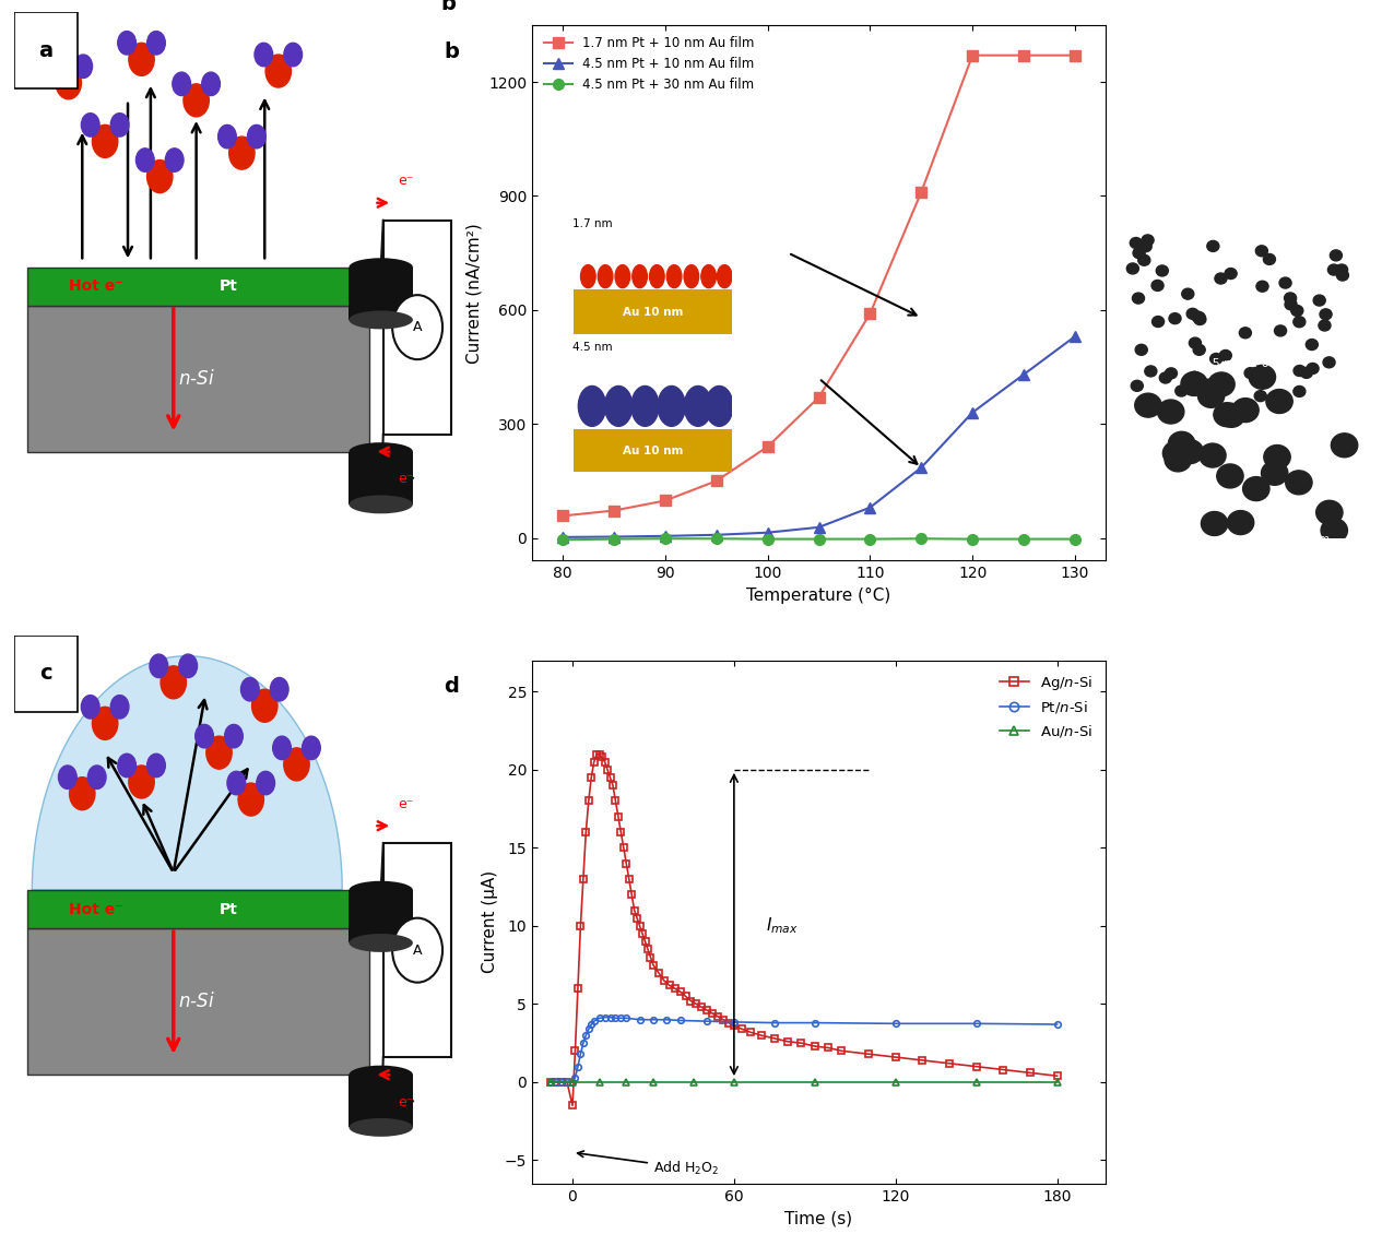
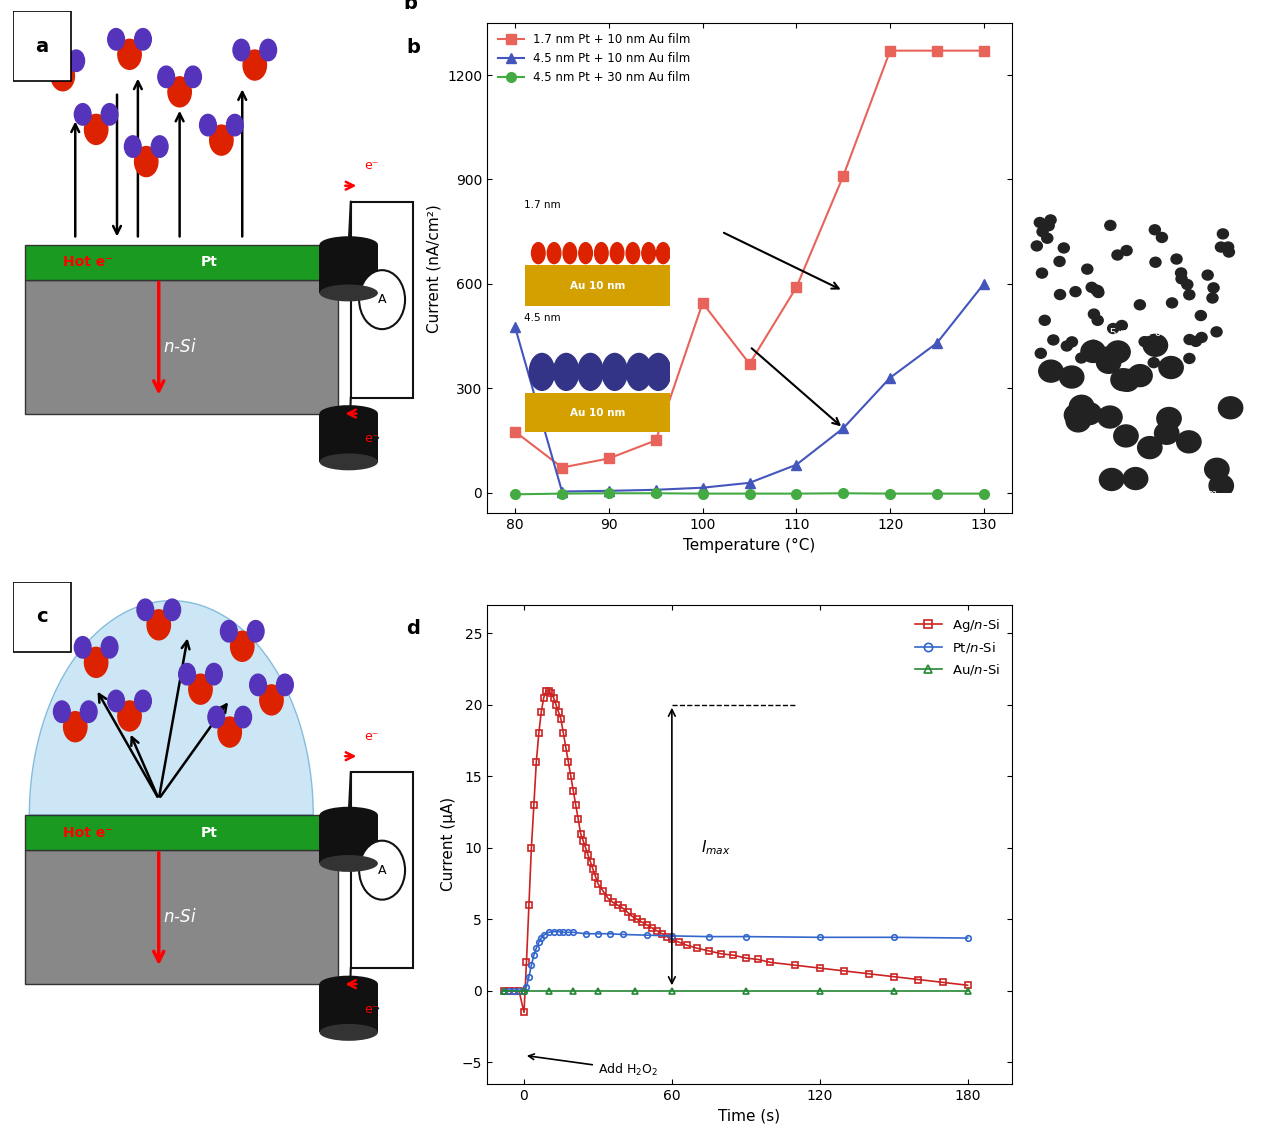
1.7 nm Pt + 10 nm Au film/80: 58 -> 175
4.5 nm Pt + 10 nm Au film/80: 2 -> 475
1.7 nm Pt + 10 nm Au film/100: 240 -> 545
4.5 nm Pt + 10 nm Au film/130: 530 -> 600
